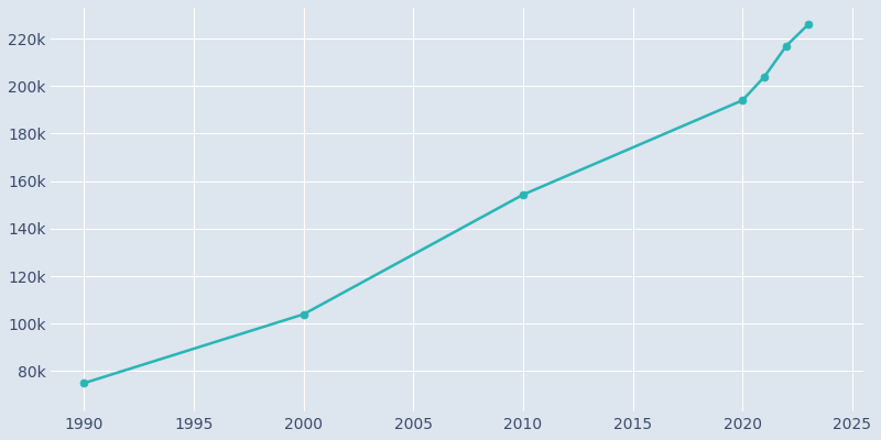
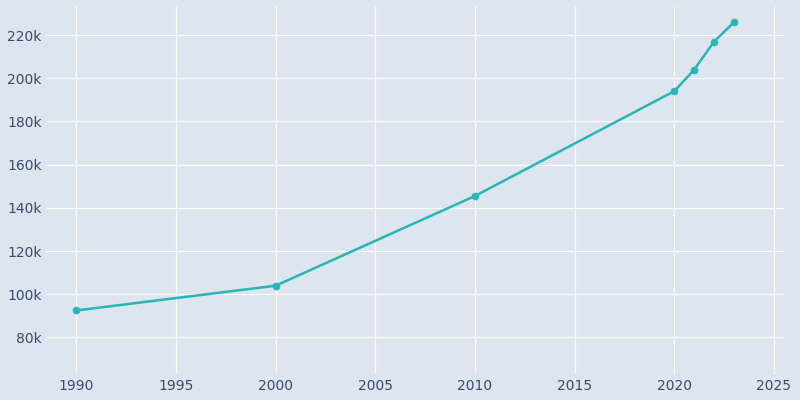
1990: 75.0k -> 92.5k
2010: 154.3k -> 145.5k
